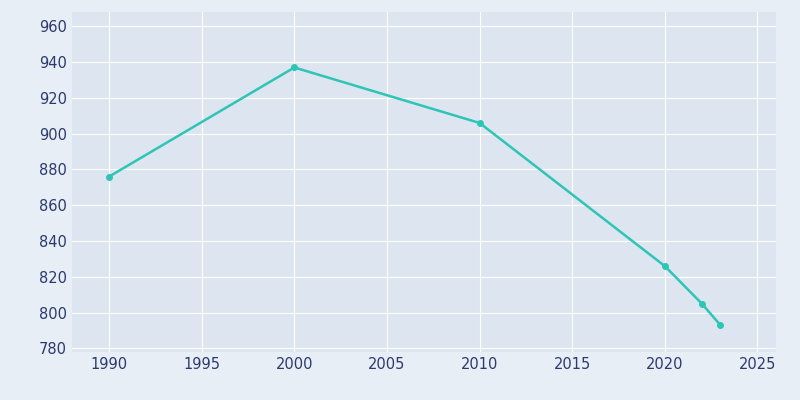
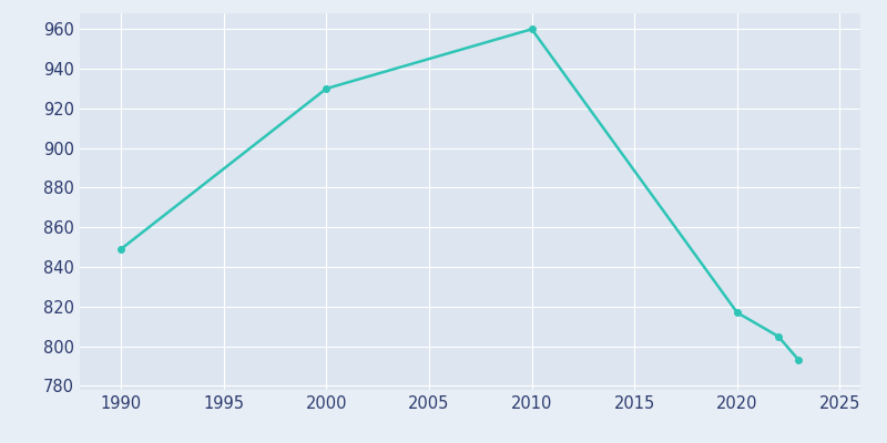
1990: 876 -> 849
2000: 937 -> 930
2010: 906 -> 960
2020: 826 -> 817
